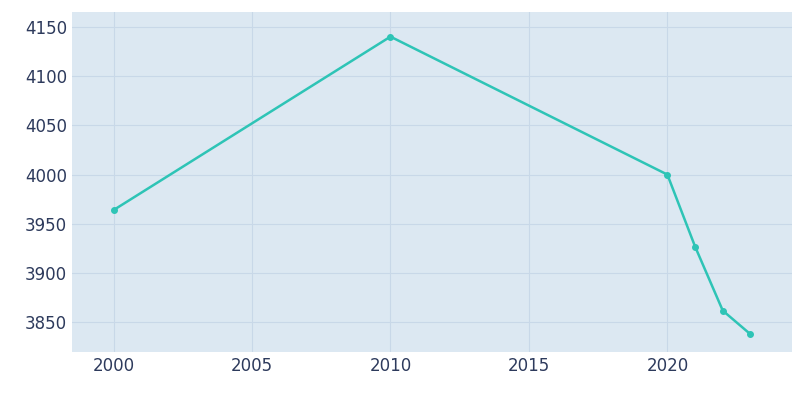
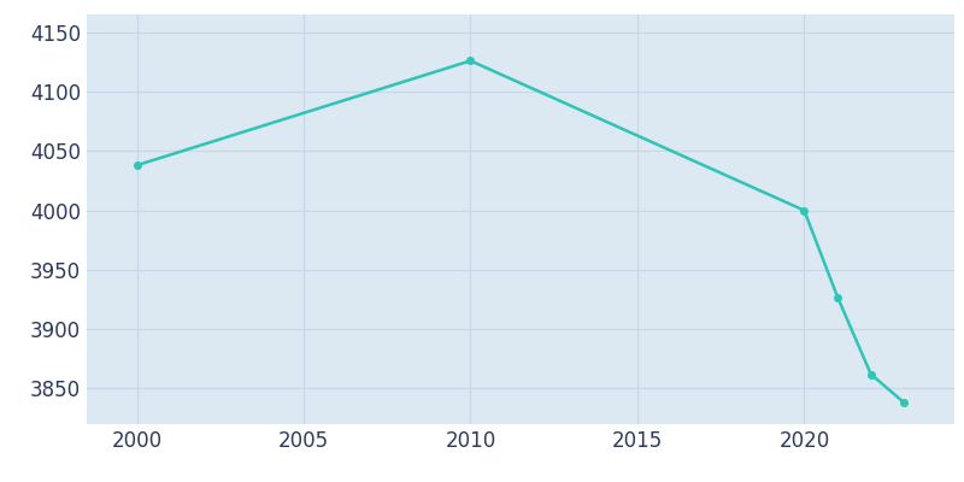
2000: 3964 -> 4038
2010: 4140 -> 4126
